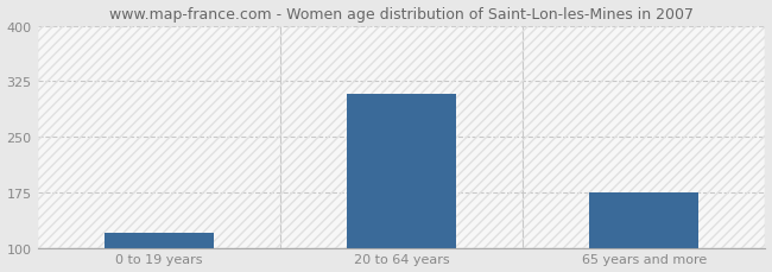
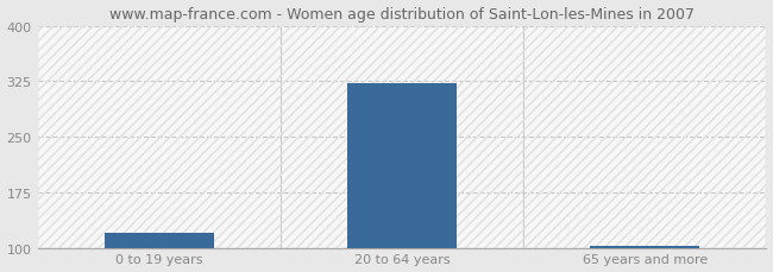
20 to 64 years: 308 -> 322
65 years and more: 174 -> 103
